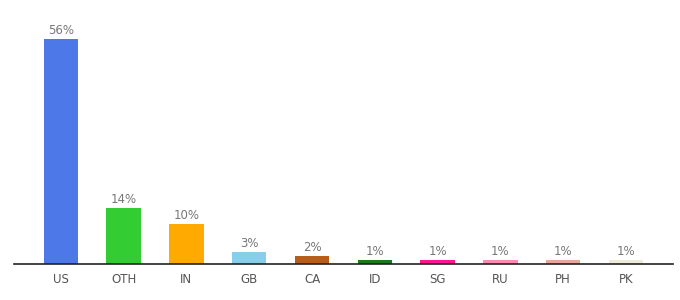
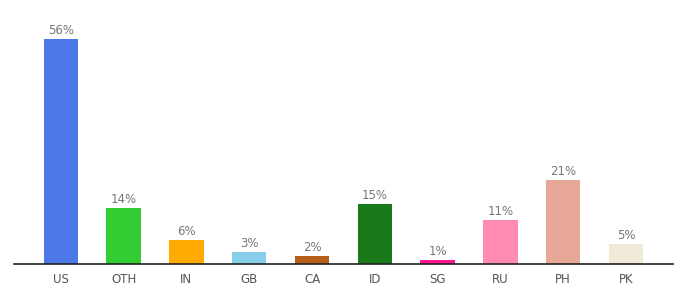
IN: 10% -> 6%
ID: 1% -> 15%
RU: 1% -> 11%
PH: 1% -> 21%
PK: 1% -> 5%
